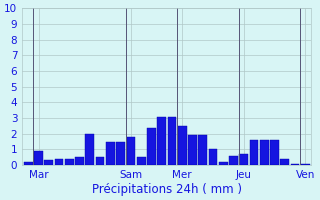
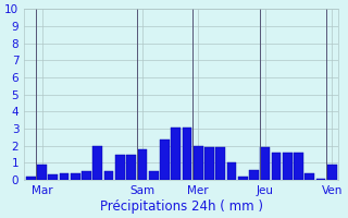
Mer: 2.5 -> 2.0
Jeu: 0.7 -> 1.9
Ven: 0.1 -> 0.9
